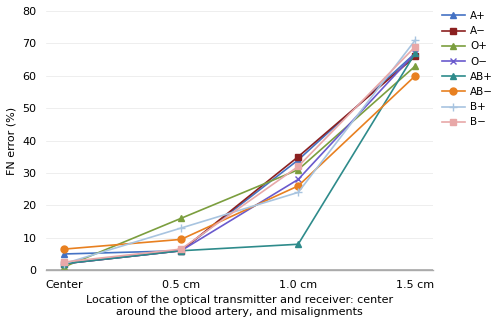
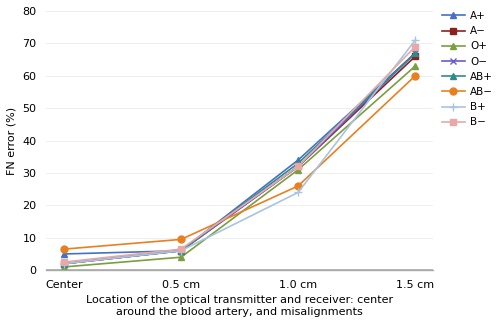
O+/0.5 cm: 16 -> 4
B+/0.5 cm: 13 -> 6
A−/1.0 cm: 35 -> 32
O−/1.0 cm: 28 -> 32
AB+/1.0 cm: 8 -> 33
